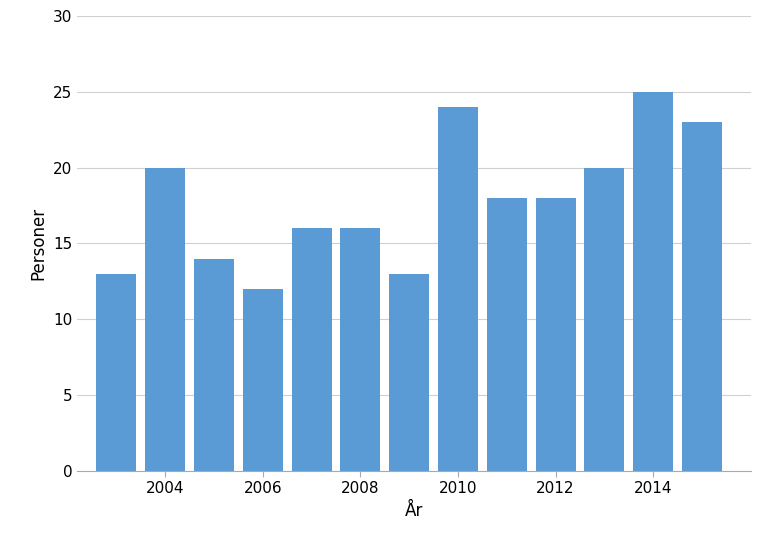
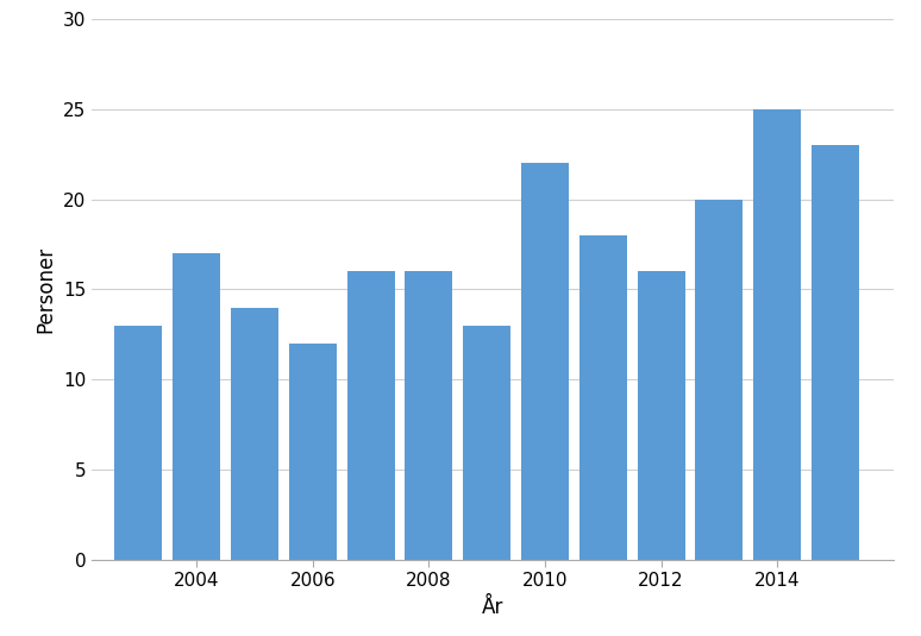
2004: 20 -> 17
2010: 24 -> 22
2012: 18 -> 16
